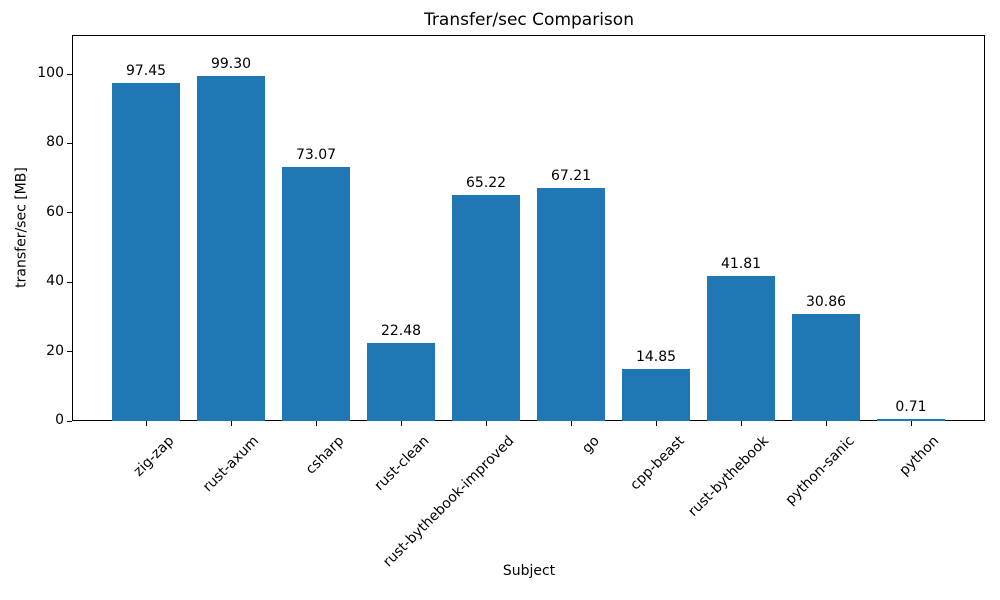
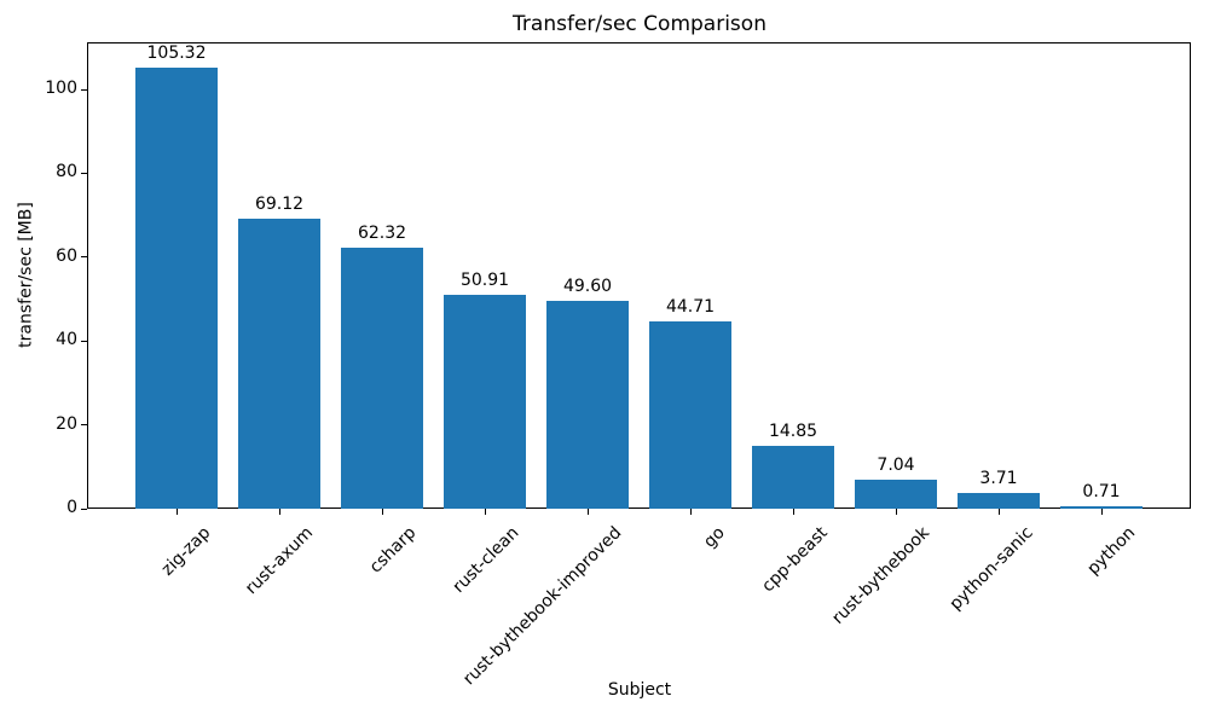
zig-zap: 97.45 -> 105.32
rust-axum: 99.30 -> 69.12
csharp: 73.07 -> 62.32
rust-clean: 22.48 -> 50.91
rust-bythebook-improved: 65.22 -> 49.60
go: 67.21 -> 44.71
rust-bythebook: 41.81 -> 7.04
python-sanic: 30.86 -> 3.71
